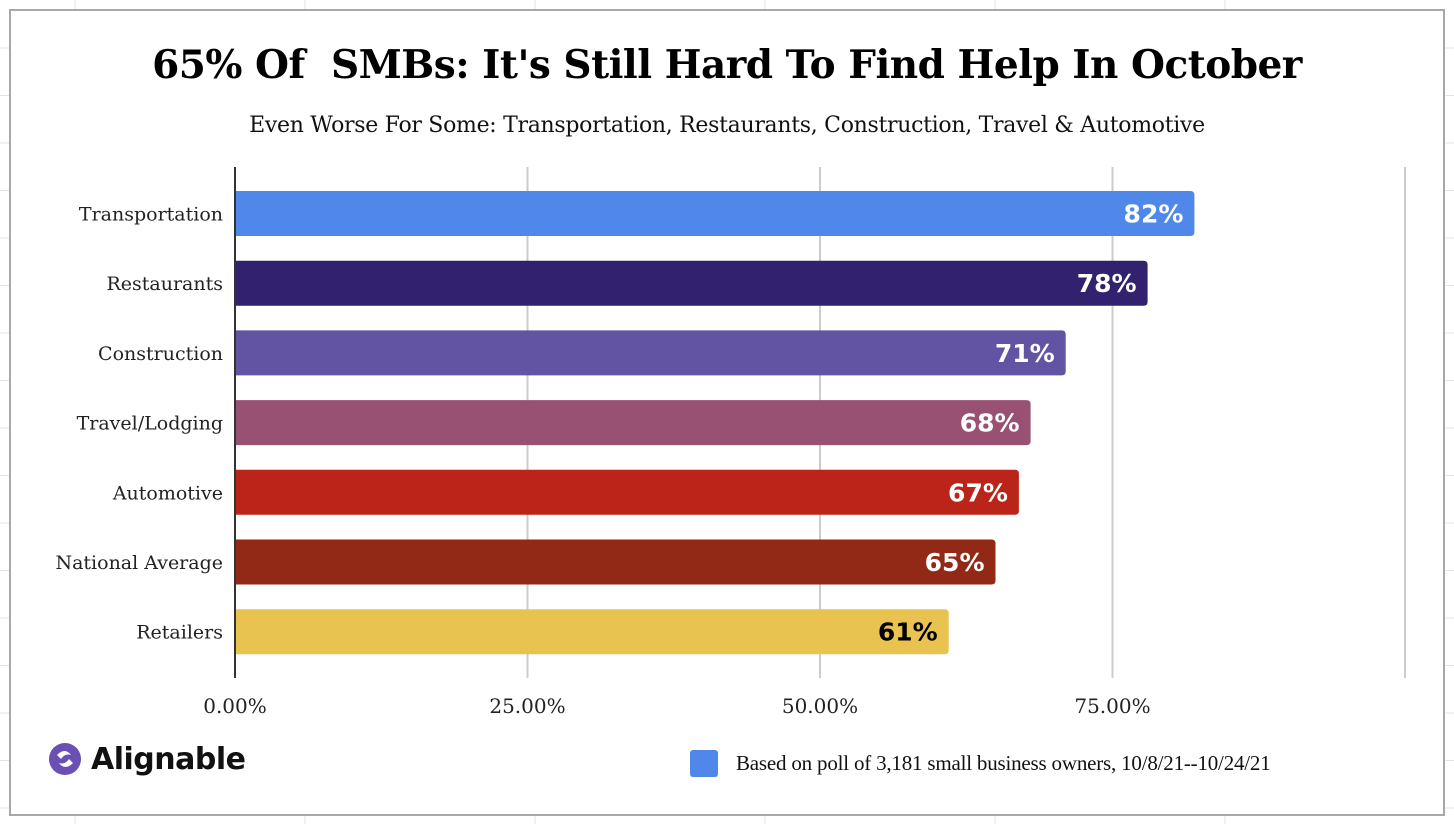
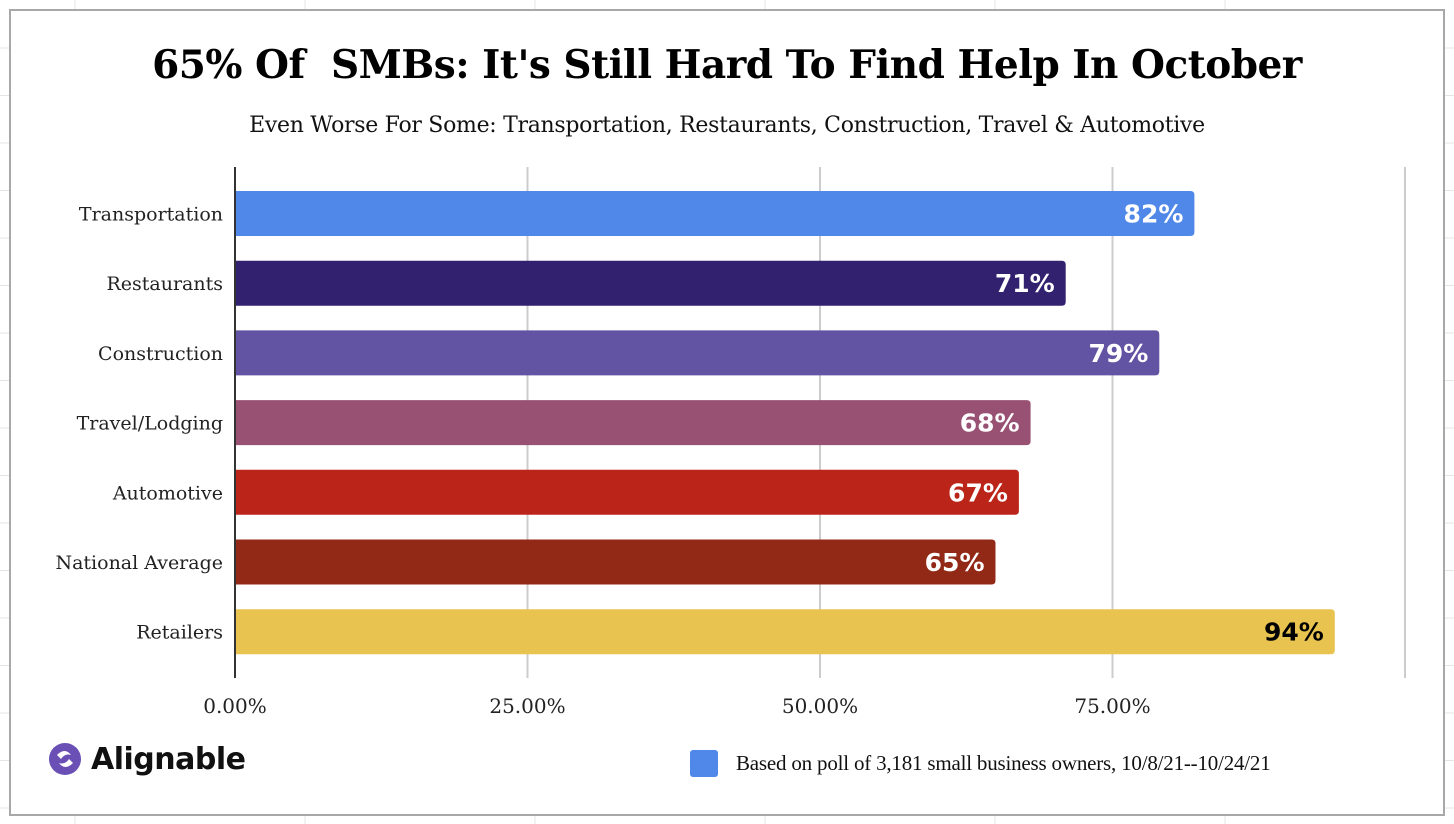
Restaurants: 78% -> 71%
Construction: 71% -> 79%
Retailers: 61% -> 94%
